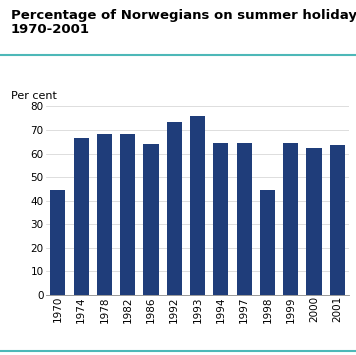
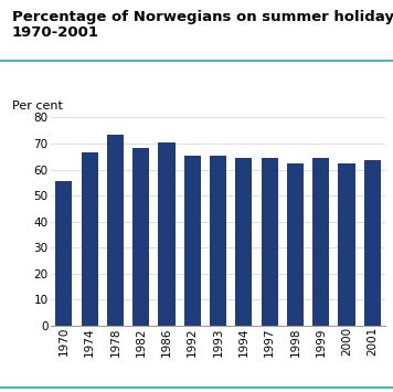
1970: 44.5 -> 55.5
1978: 68.5 -> 73.5
1986: 64.0 -> 70.5
1992: 73.5 -> 65.5
1993: 76.0 -> 65.5
1998: 44.5 -> 62.5
